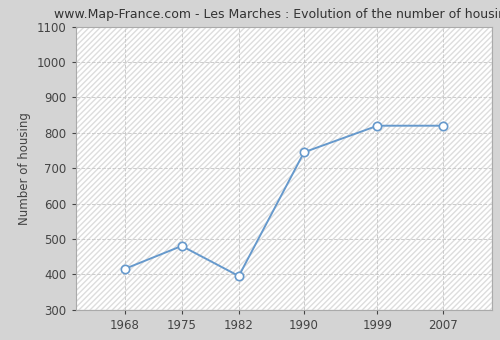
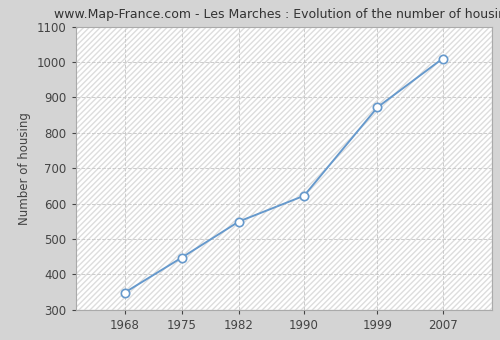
1968: 415 -> 348
1975: 480 -> 447
1982: 395 -> 549
1990: 745 -> 622
1999: 820 -> 872
2007: 820 -> 1010
